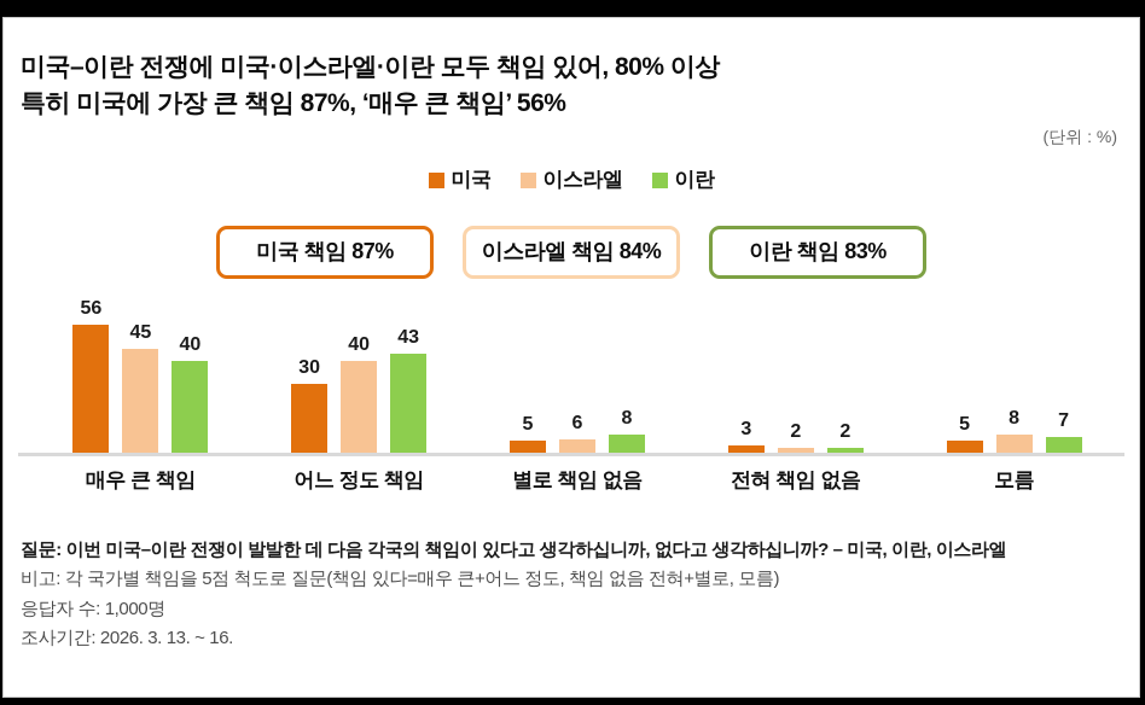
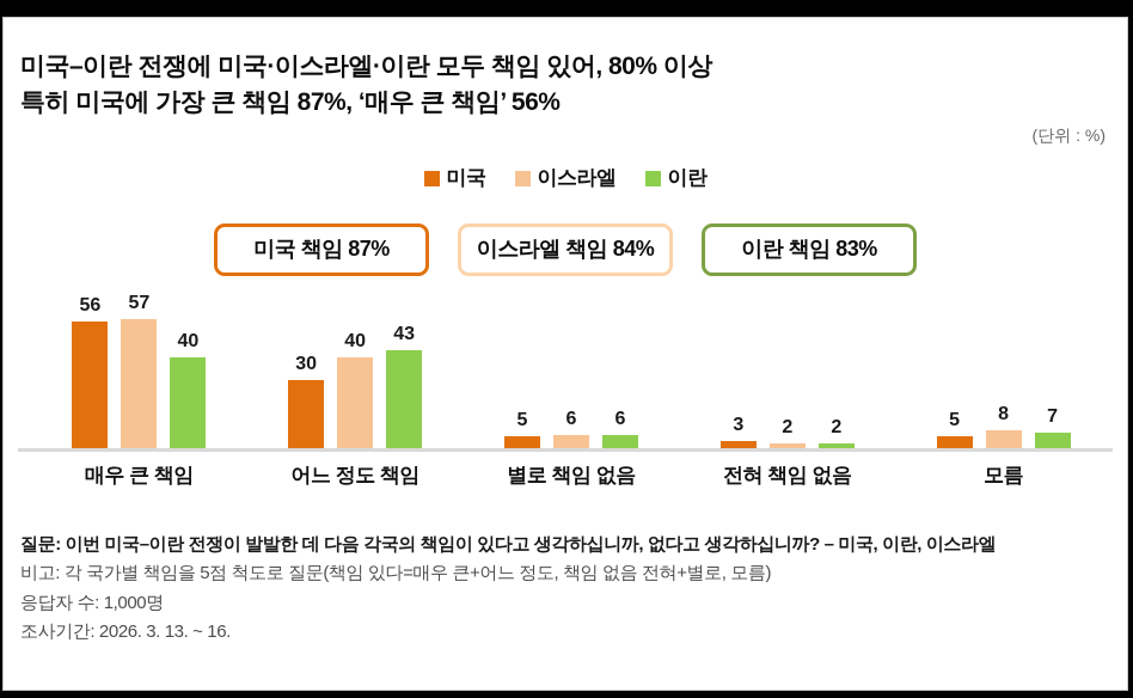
이스라엘/매우 큰 책임: 45 -> 57
이란/별로 책임 없음: 8 -> 6
